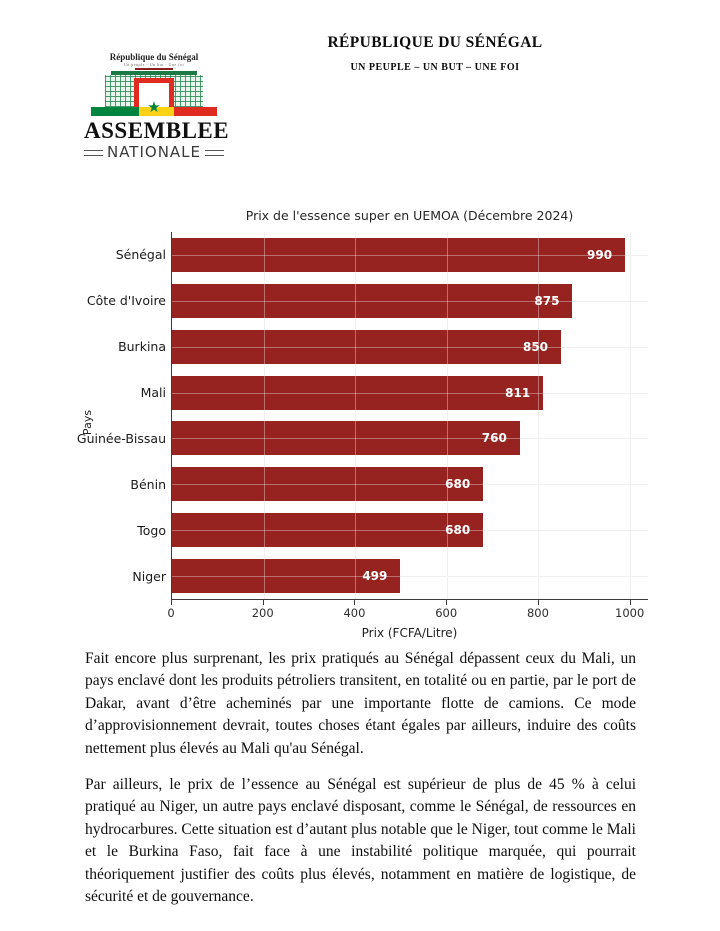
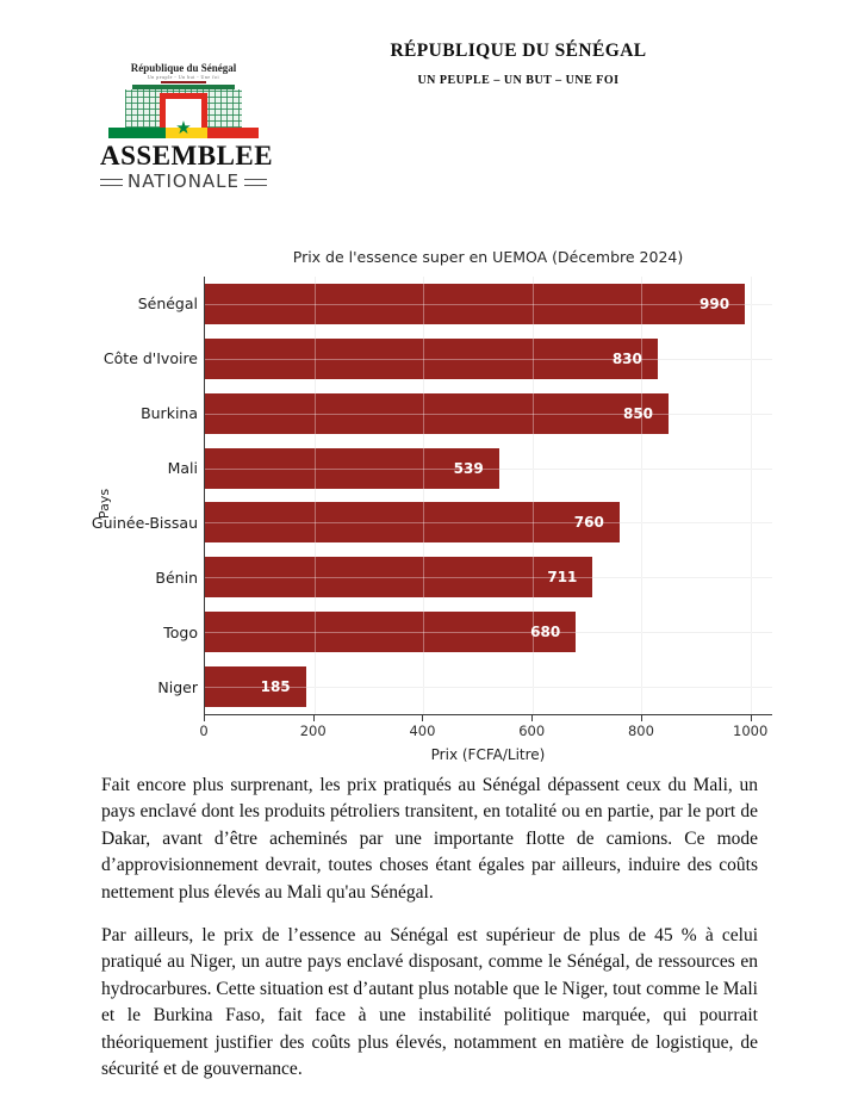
Côte d'Ivoire: 875 -> 830
Mali: 811 -> 539
Bénin: 680 -> 711
Niger: 499 -> 185
